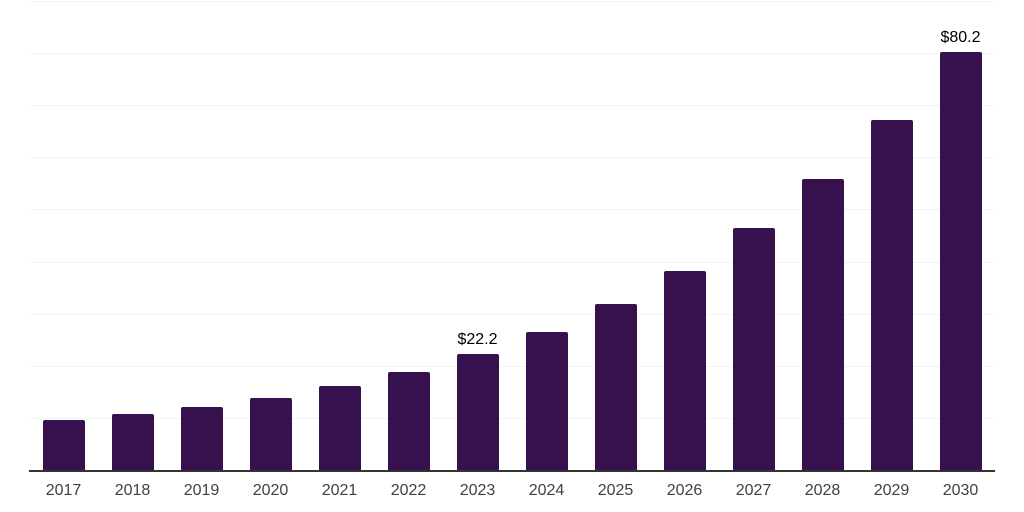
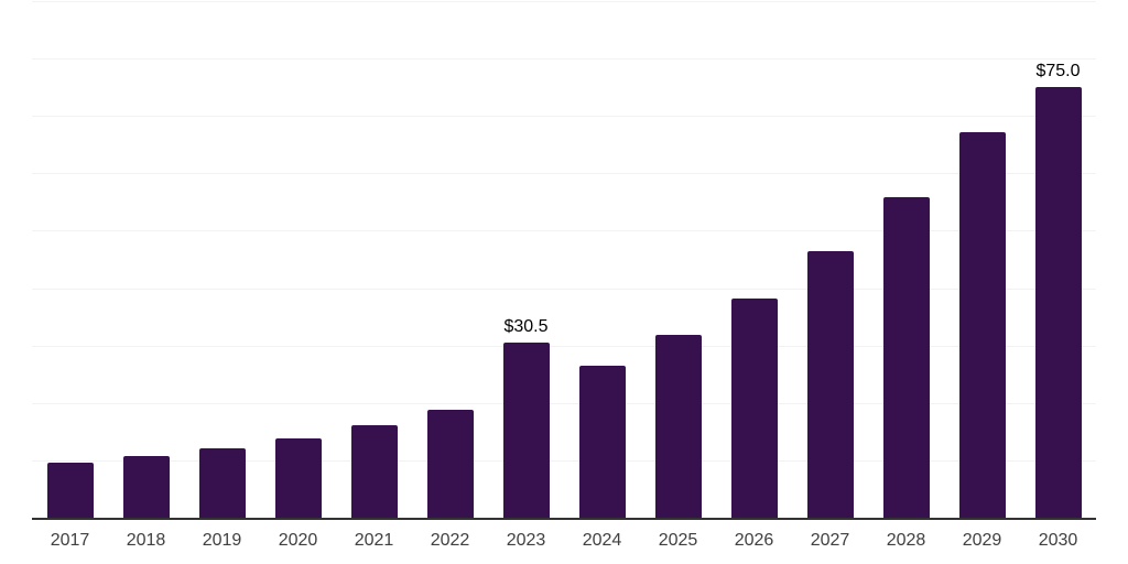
2023: $22.2 -> $30.5
2030: $80.2 -> $75.0
